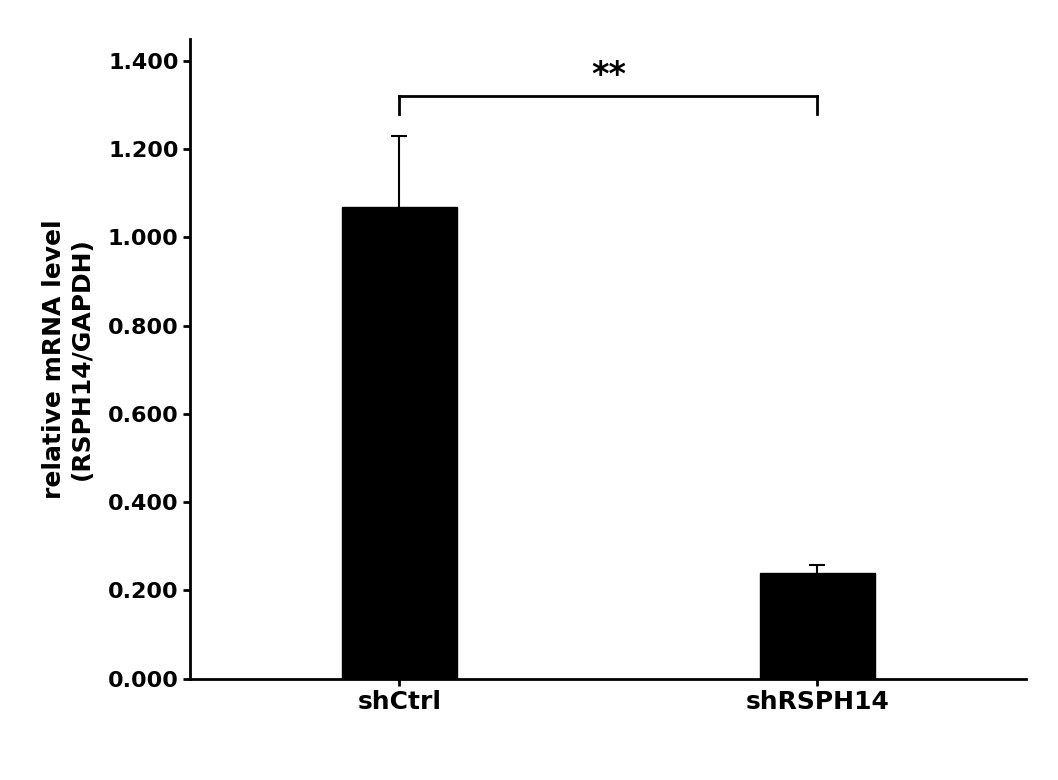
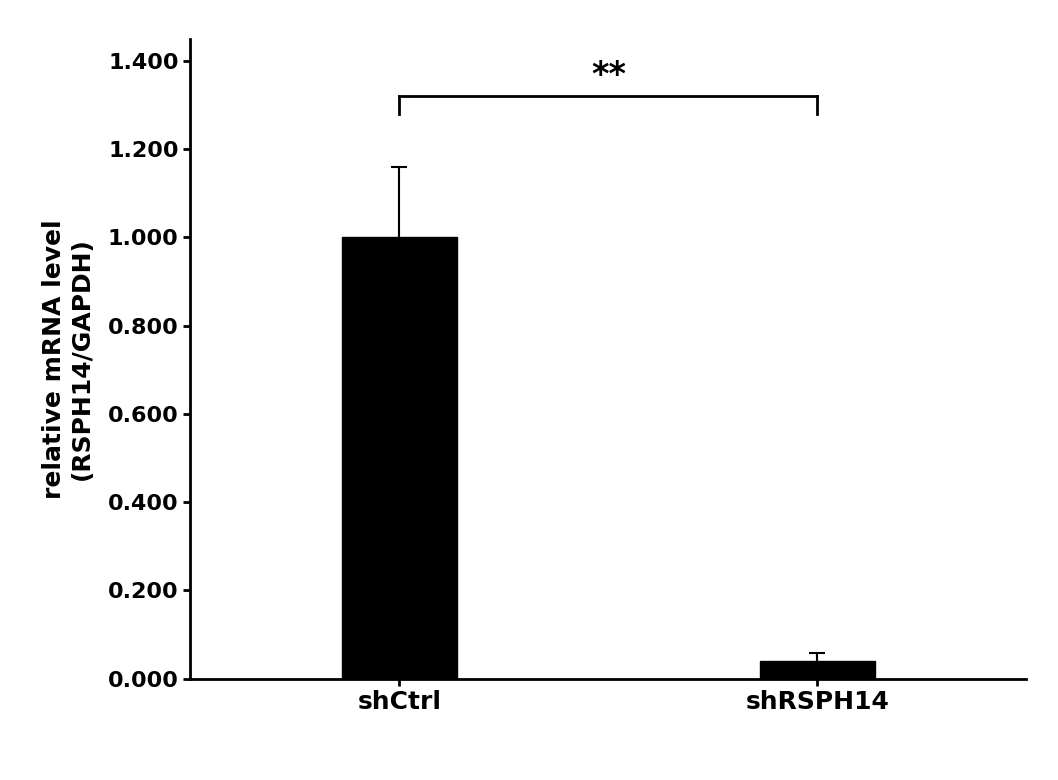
shCtrl: 1.07 -> 1.00
shRSPH14: 0.24 -> 0.04
